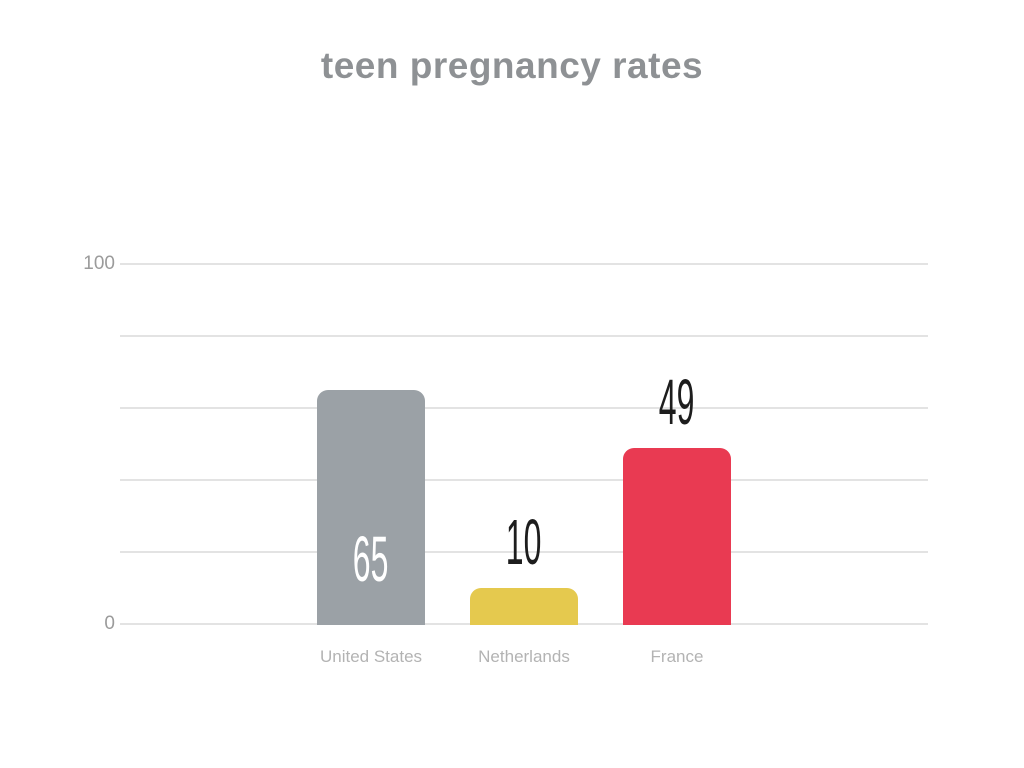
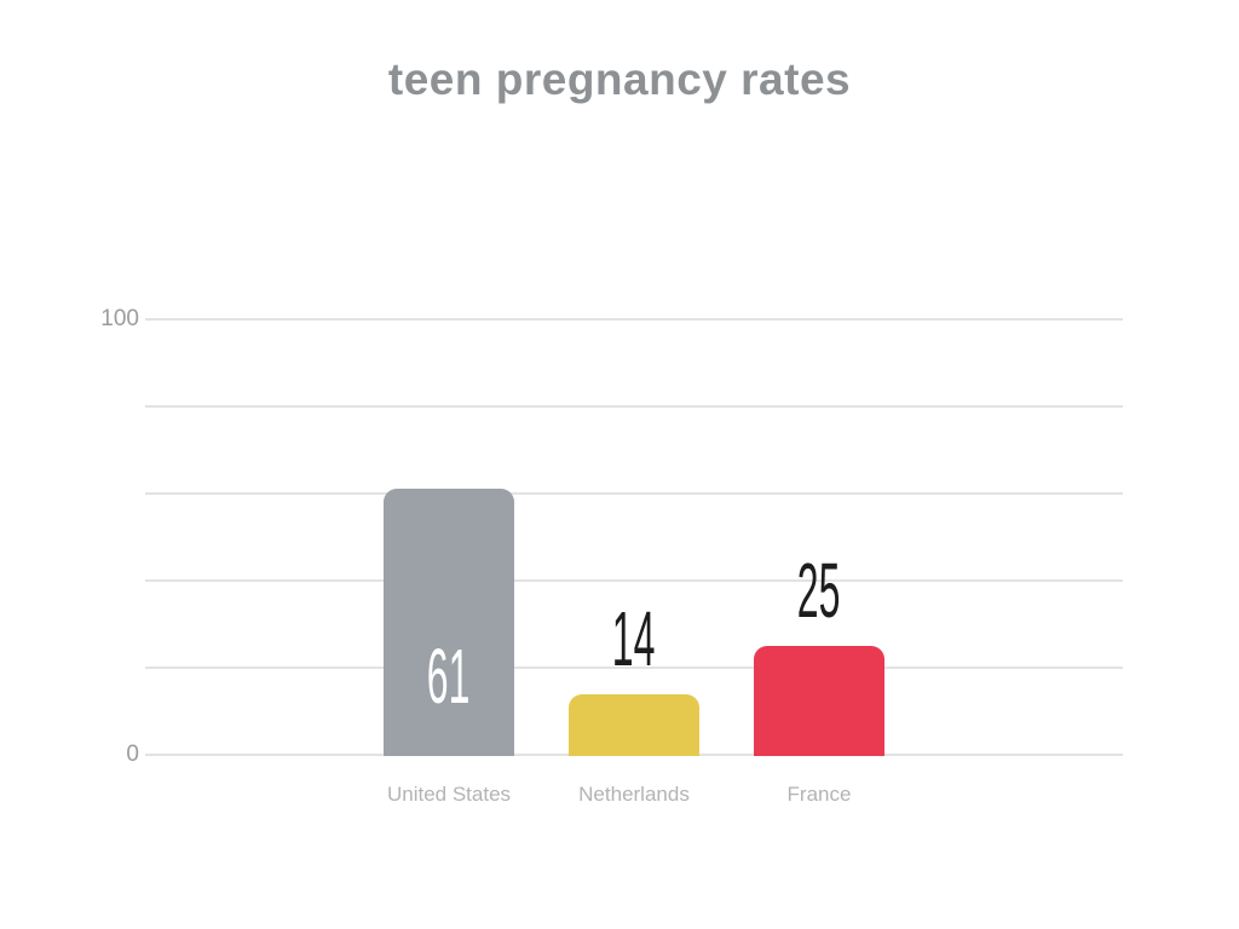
United States: 65 -> 61
Netherlands: 10 -> 14
France: 49 -> 25
